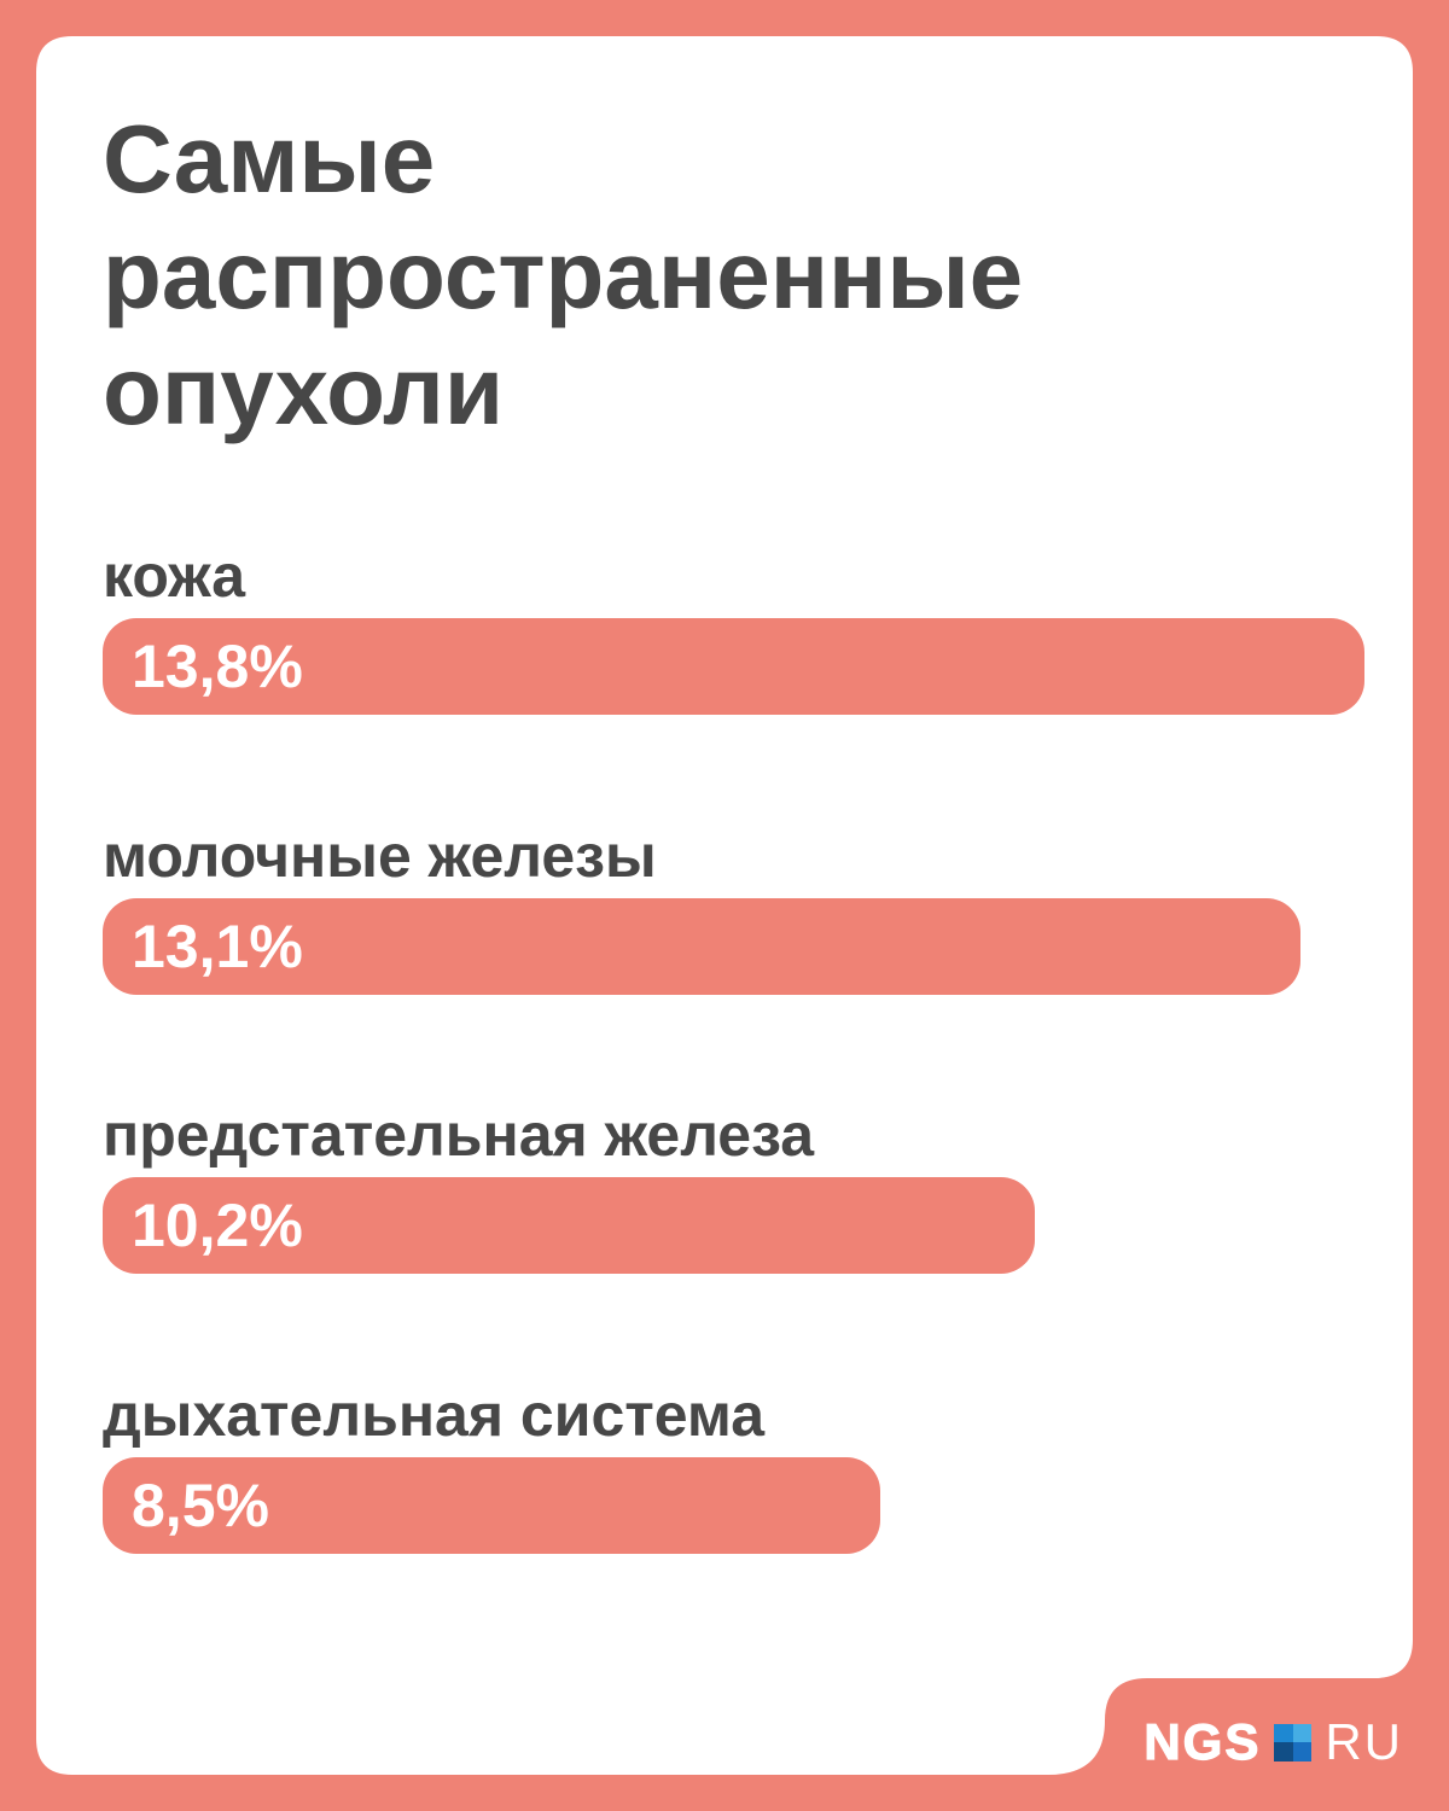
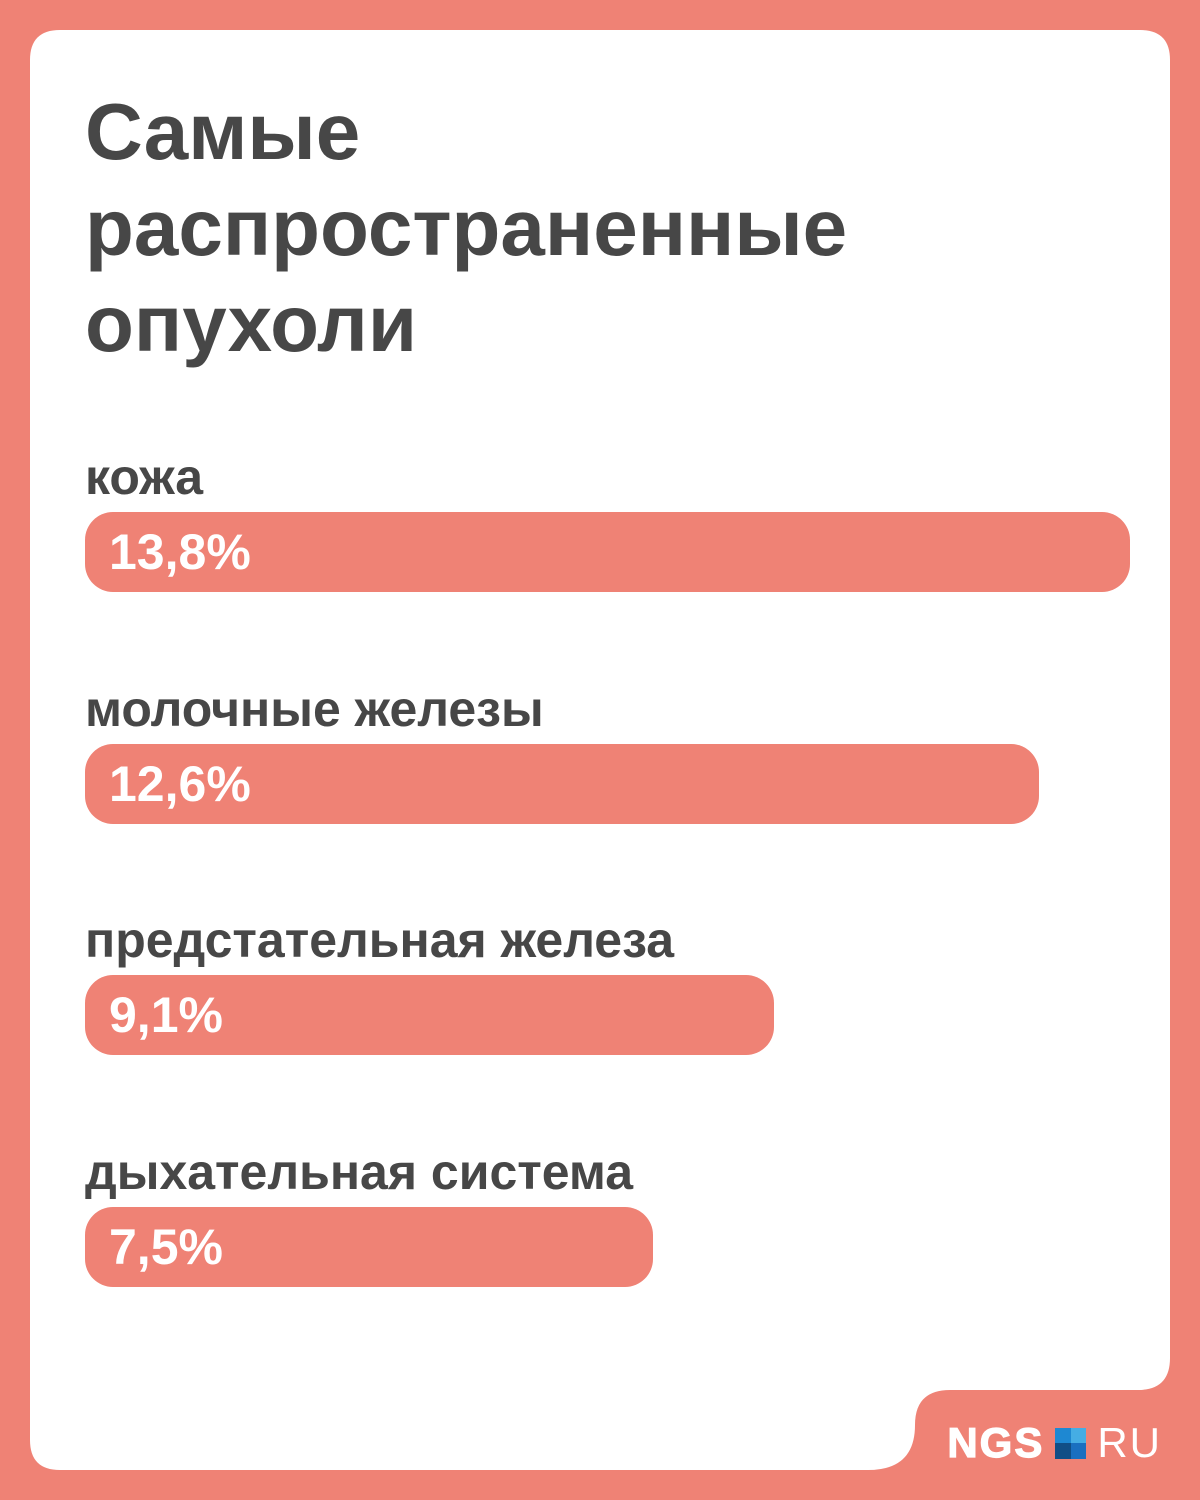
молочные железы: 13,1% -> 12,6%
предстательная железа: 10,2% -> 9,1%
дыхательная система: 8,5% -> 7,5%
